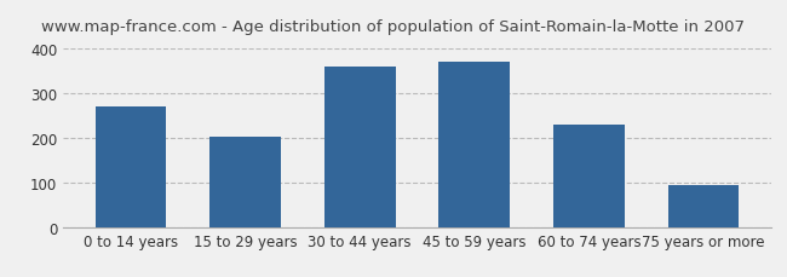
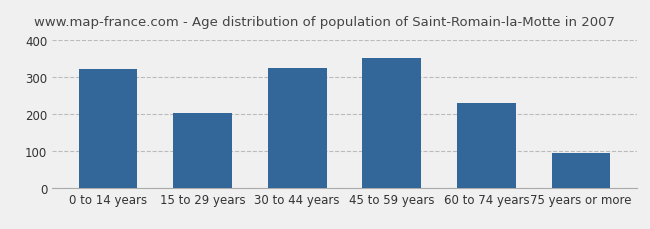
0 to 14 years: 270 -> 323
30 to 44 years: 360 -> 325
45 to 59 years: 370 -> 351
